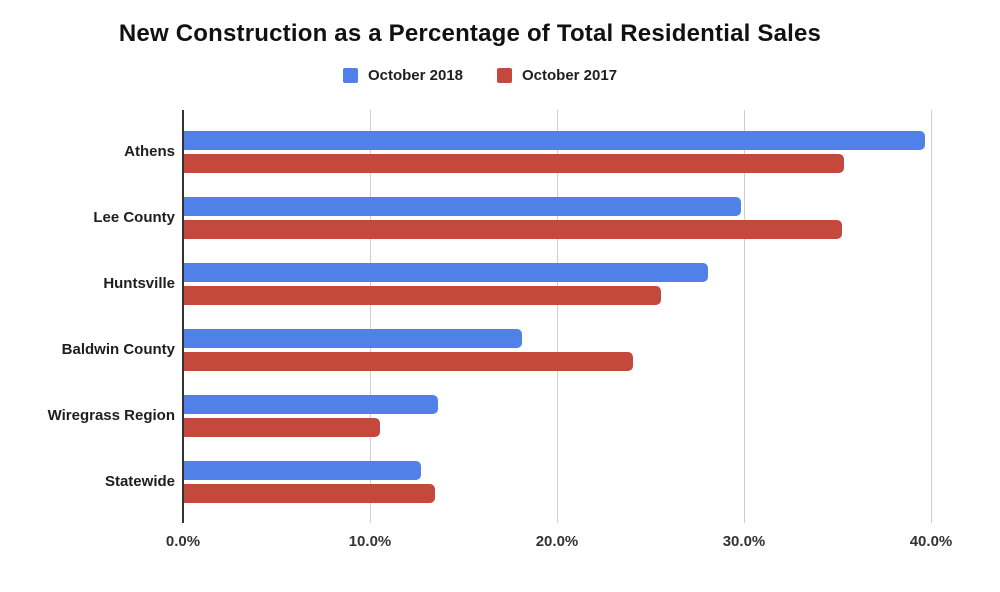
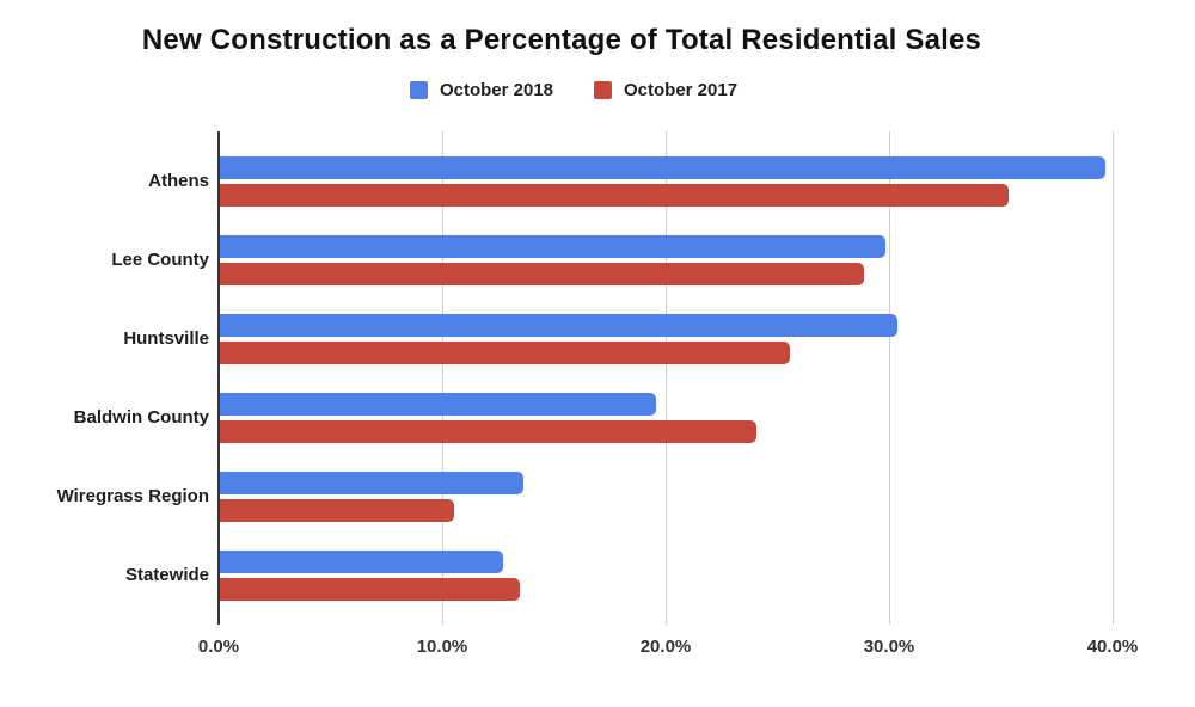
October 2017/Lee County: 35.2% -> 28.8%
October 2018/Huntsville: 28.0% -> 30.3%
October 2018/Baldwin County: 18.1% -> 19.5%
